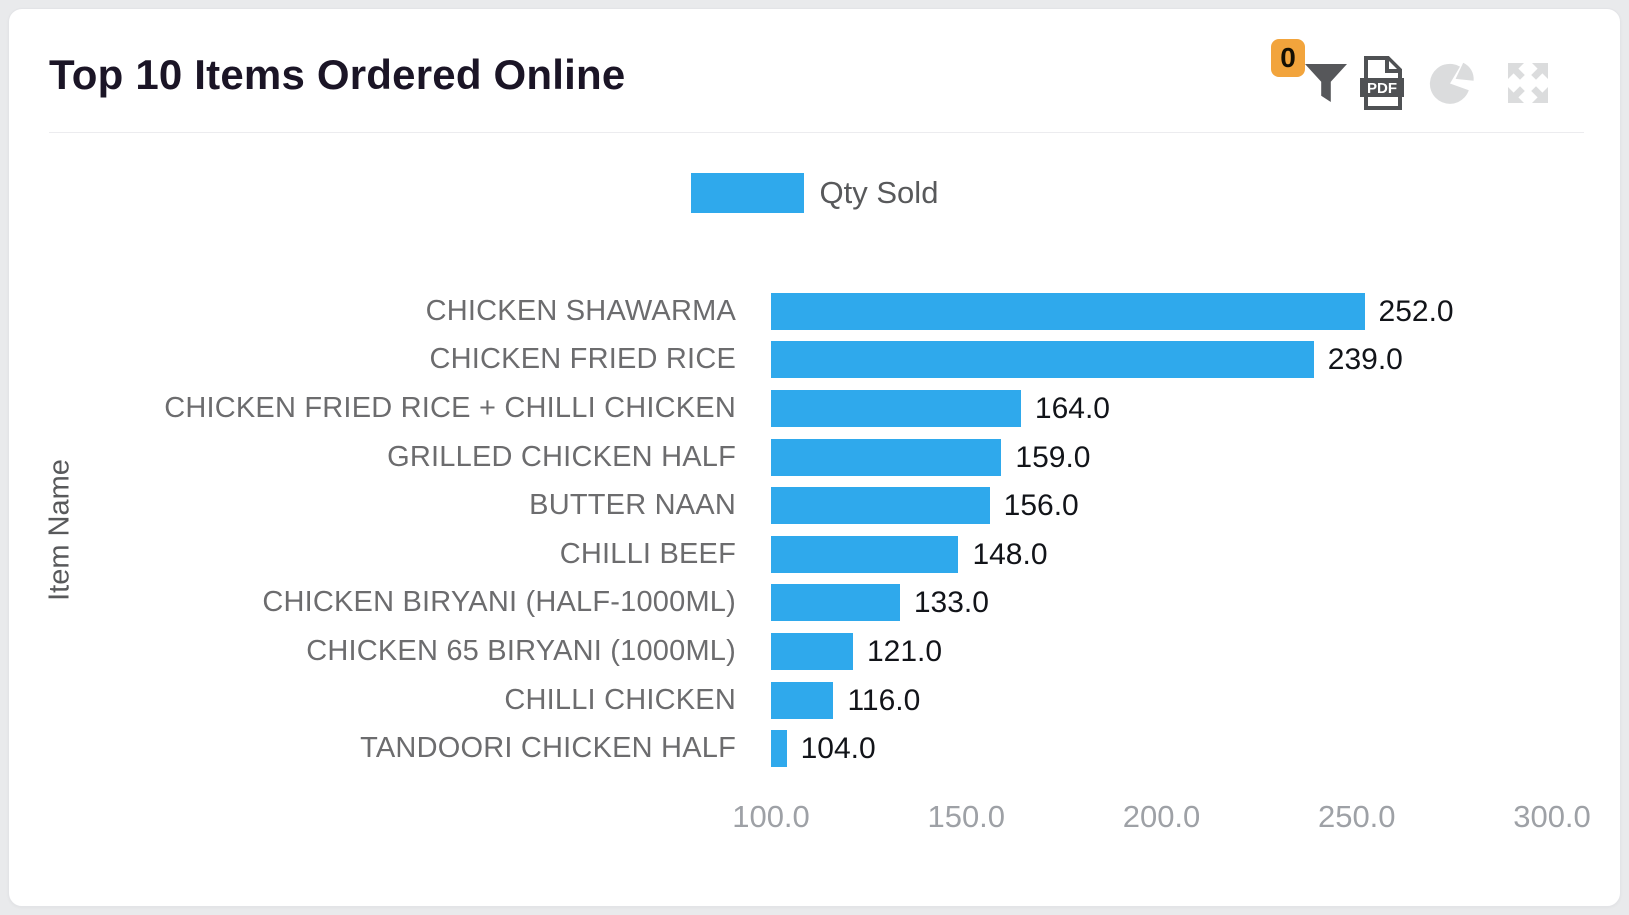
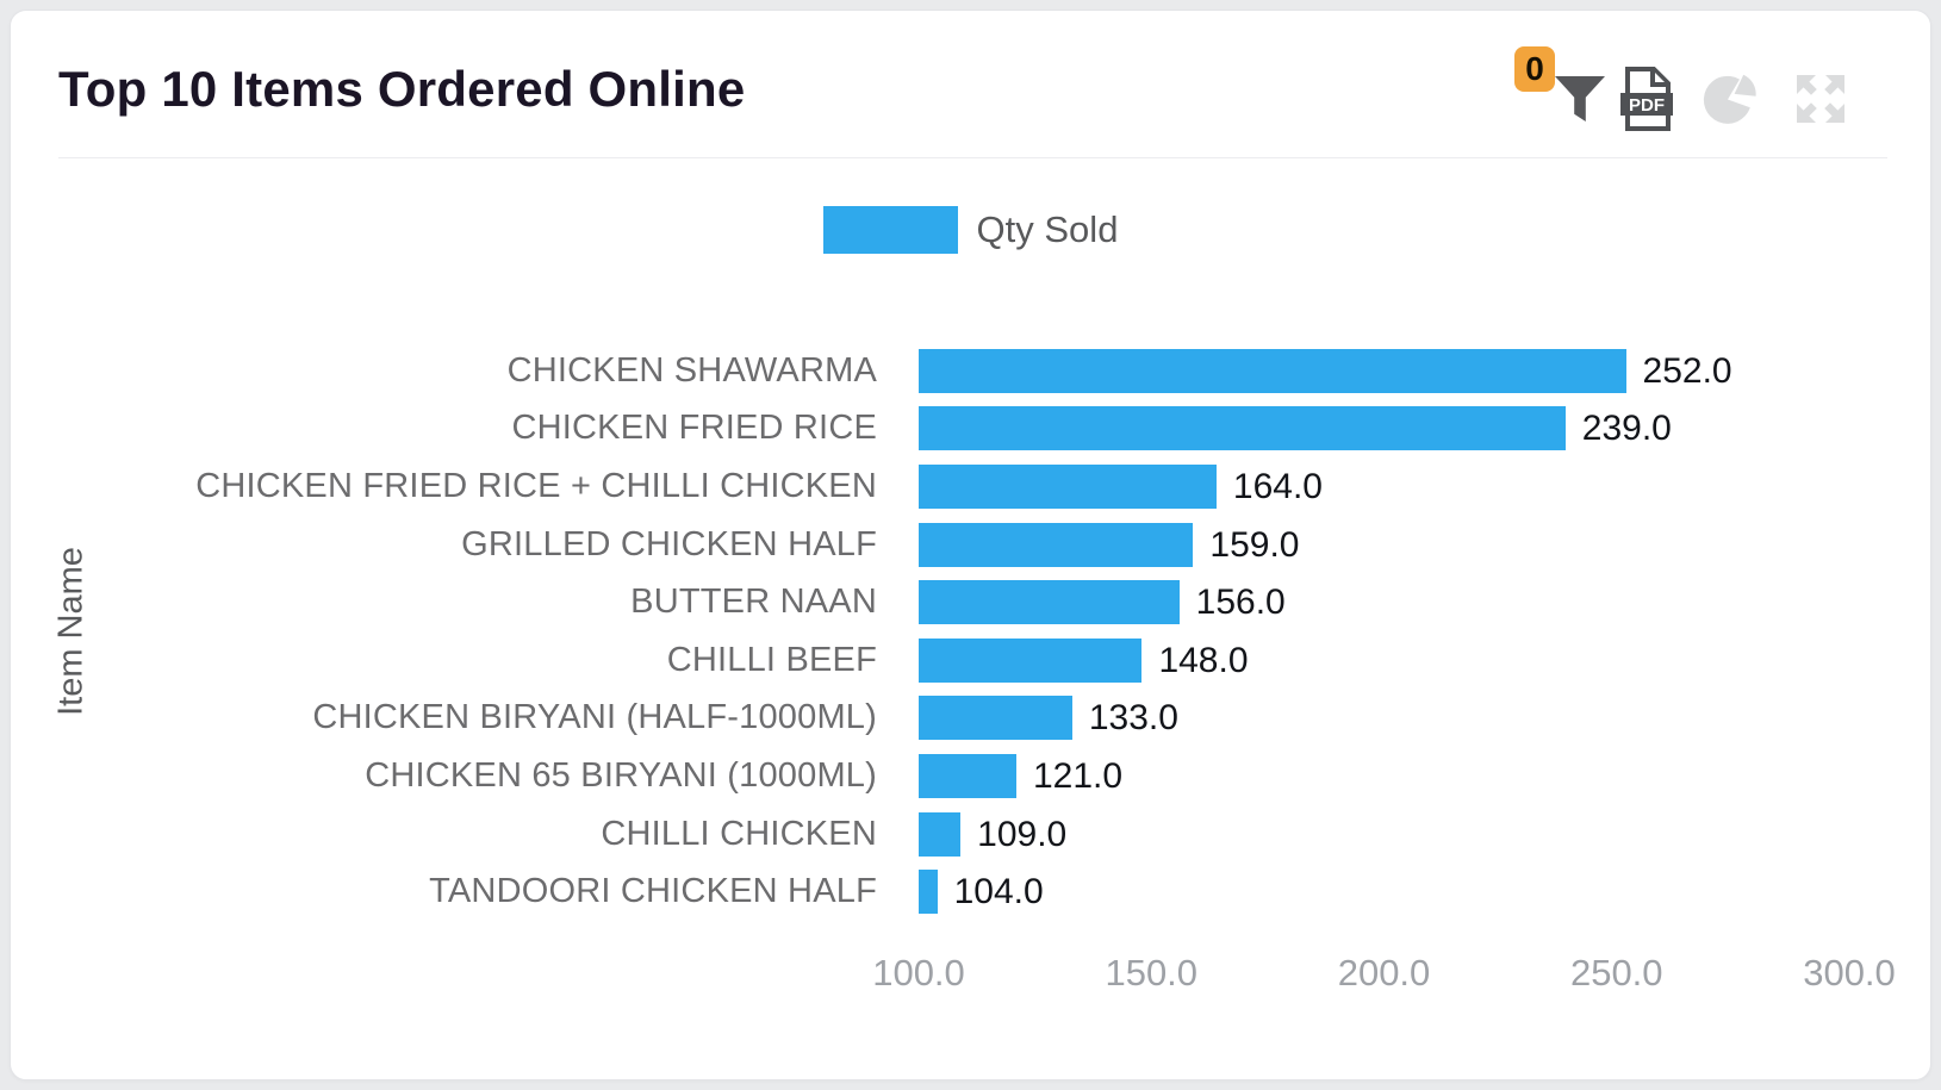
CHILLI CHICKEN: 116.0 -> 109.0
